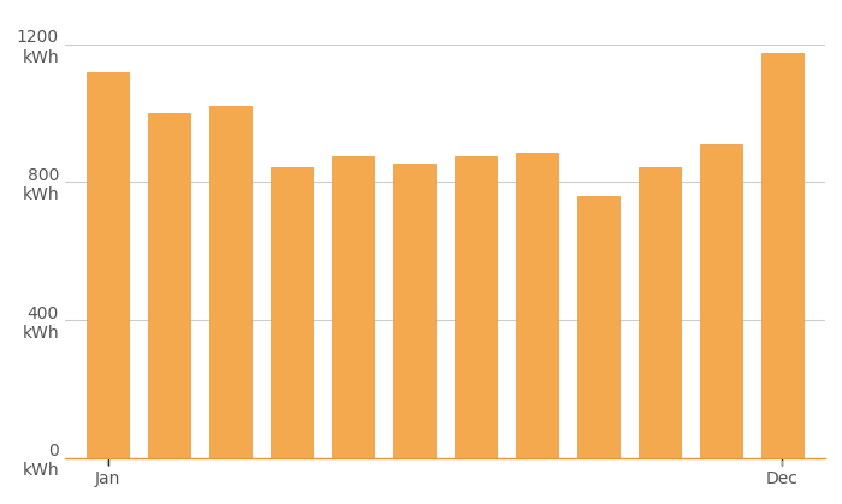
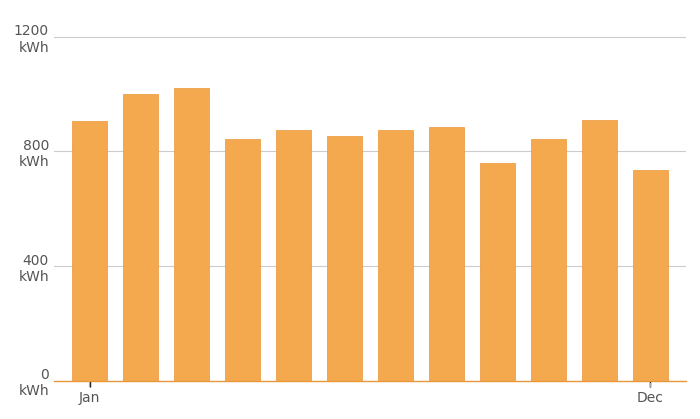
Jan: 1120
kWh -> 905
kWh
Dec: 1175
kWh -> 735
kWh
